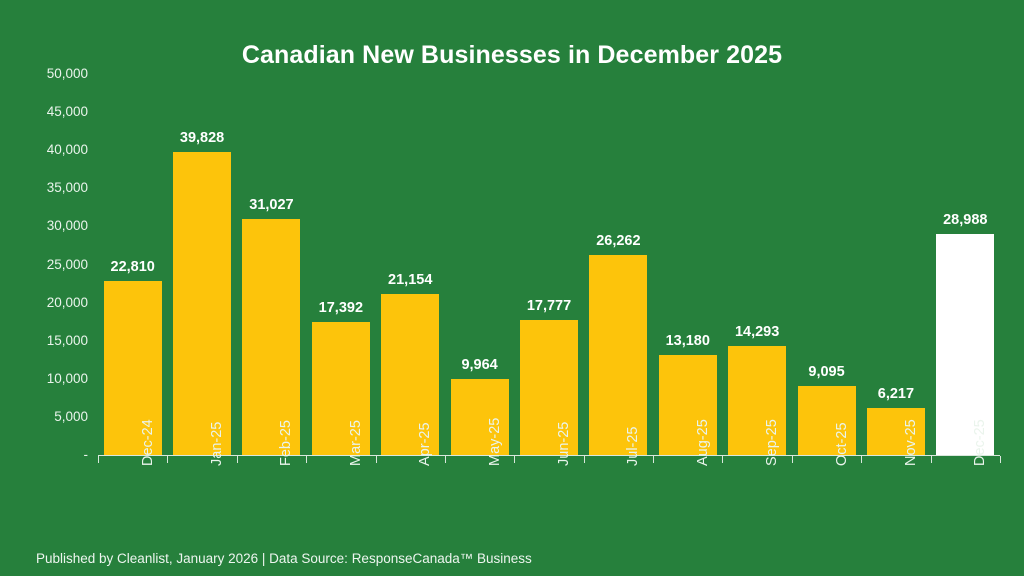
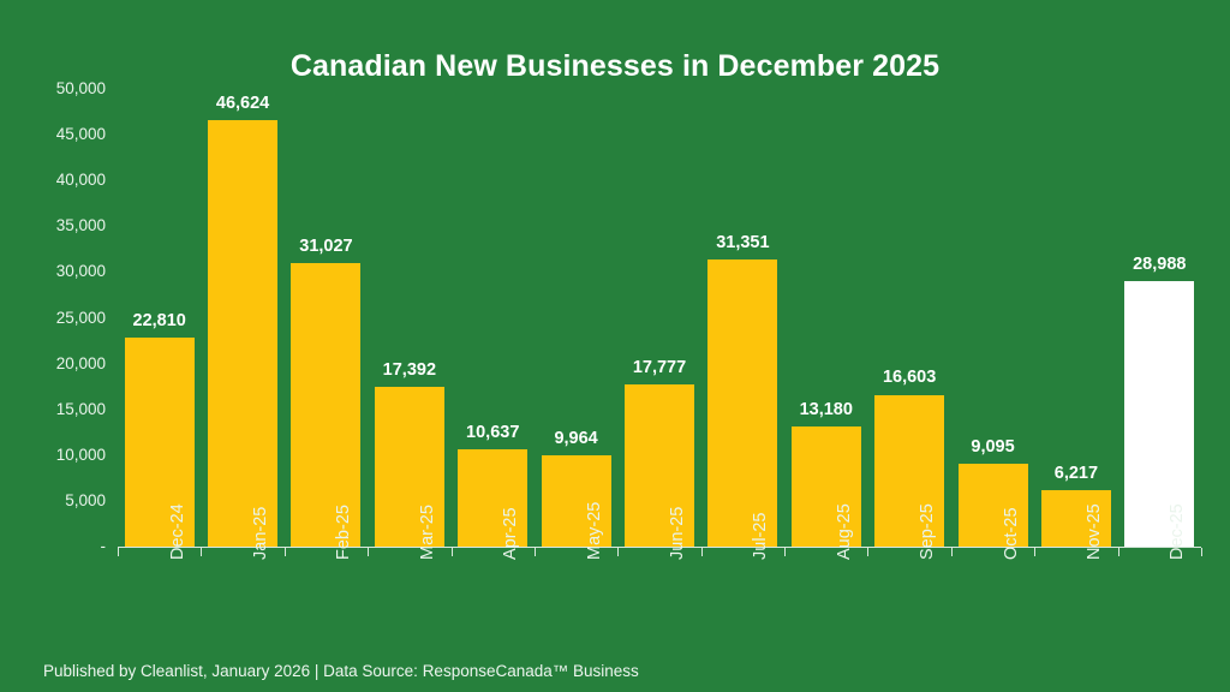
Jan-25: 39,828 -> 46,624
Apr-25: 21,154 -> 10,637
Jul-25: 26,262 -> 31,351
Sep-25: 14,293 -> 16,603
